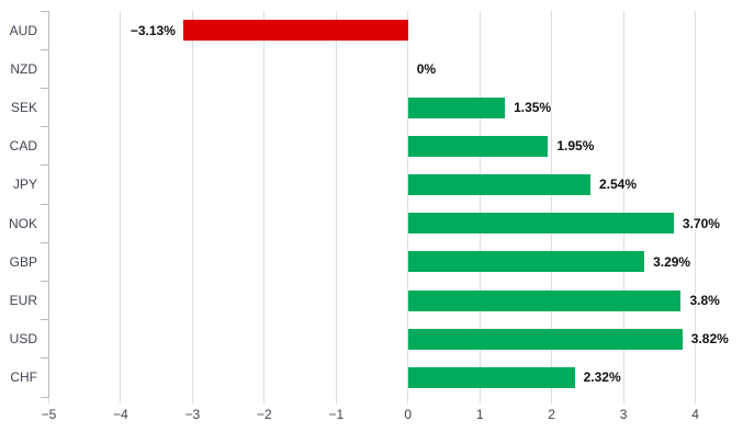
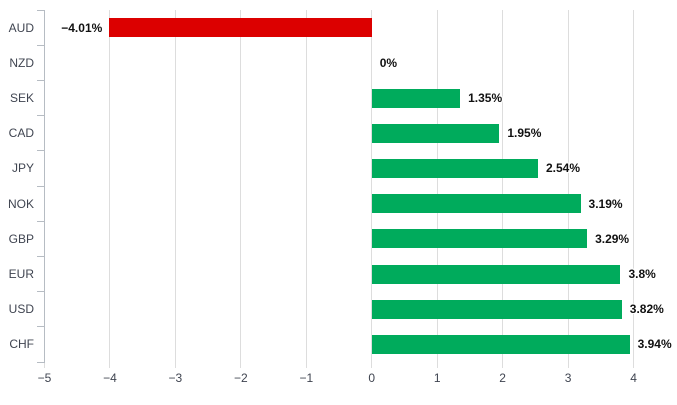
AUD: −3.13% -> −4.01%
NOK: 3.70% -> 3.19%
CHF: 2.32% -> 3.94%
